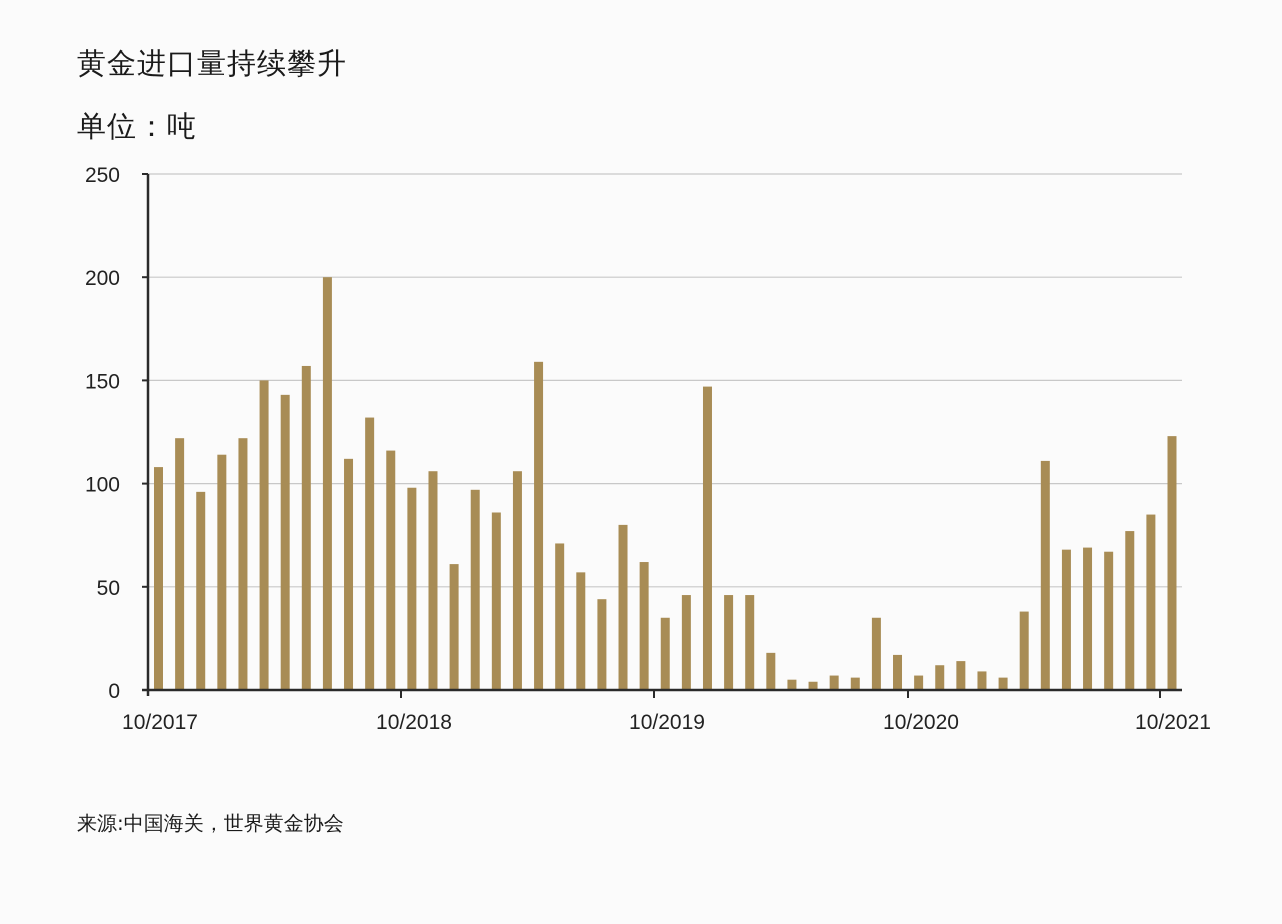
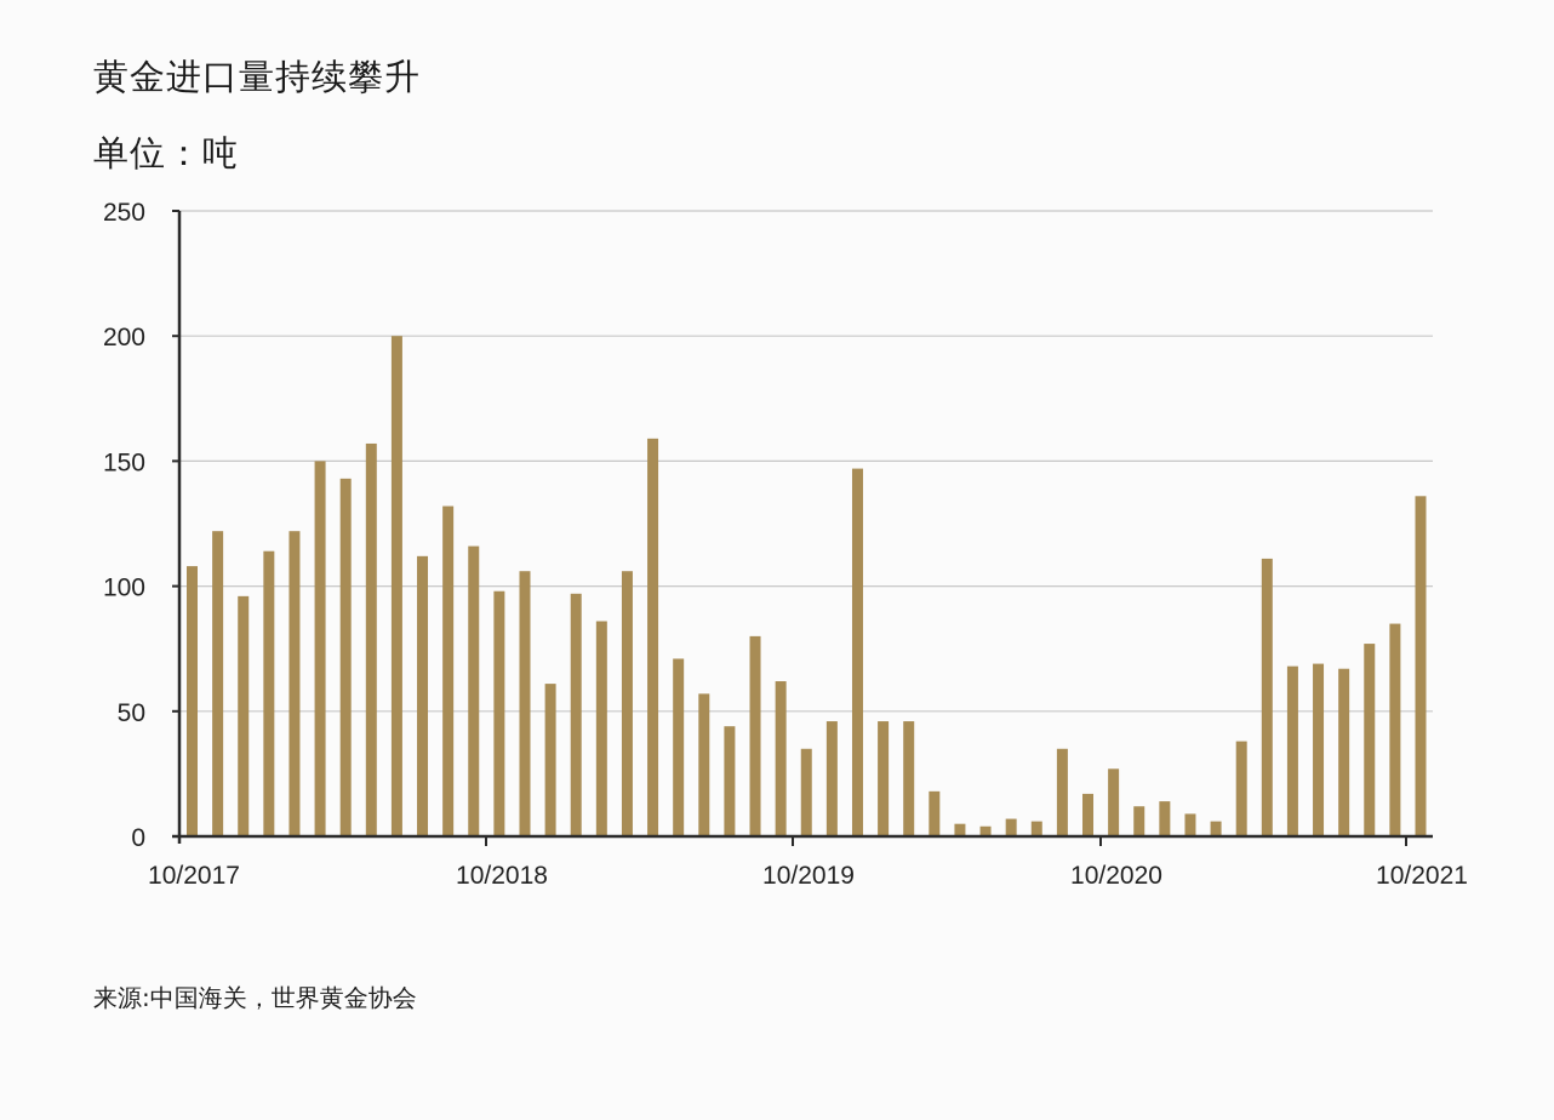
10/2020: 7 -> 27
10/2021: 123 -> 136
